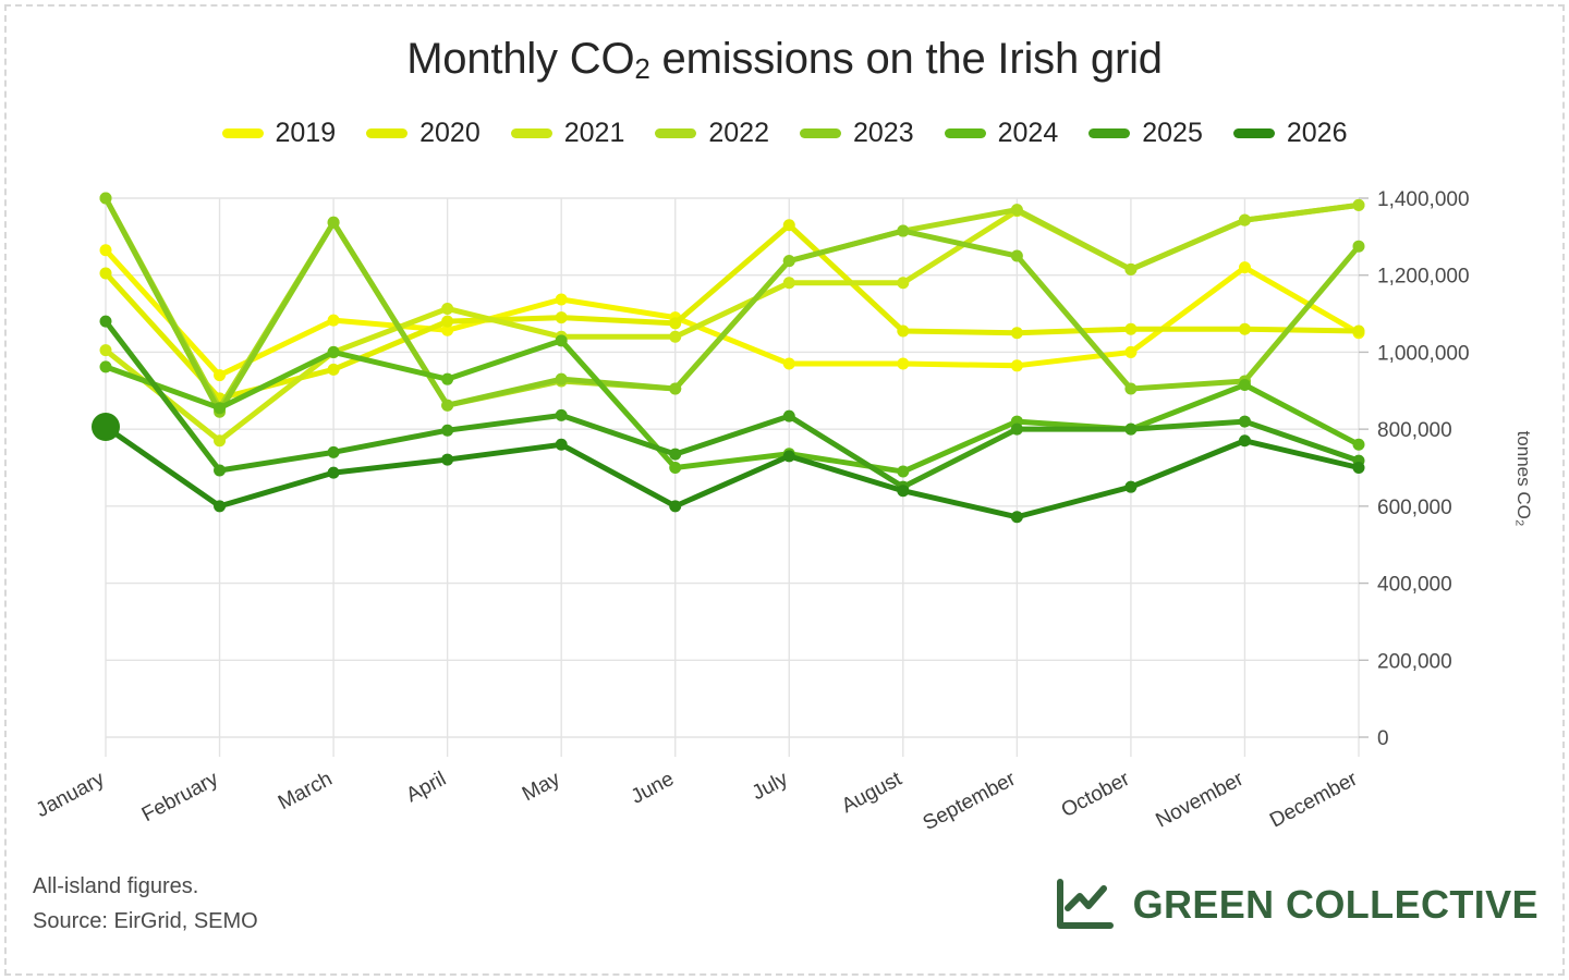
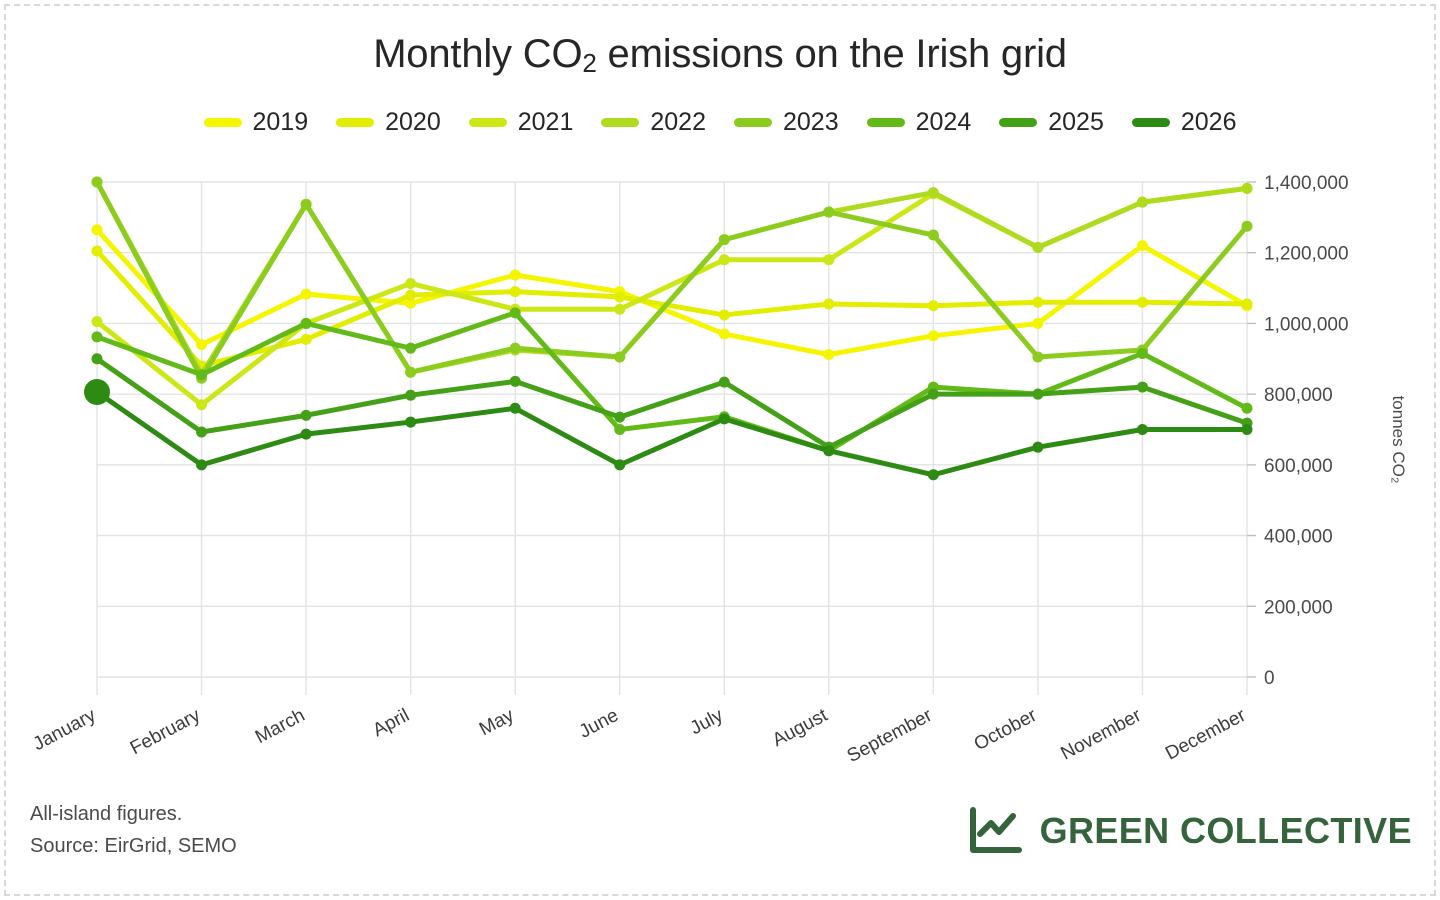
2025/January: 1080000 -> 900000
2020/July: 1330000 -> 1020000
2019/August: 970000 -> 910000
2024/August: 690000 -> 640000
2026/November: 770000 -> 700000
